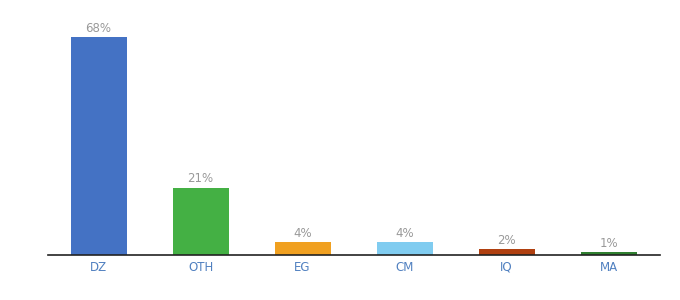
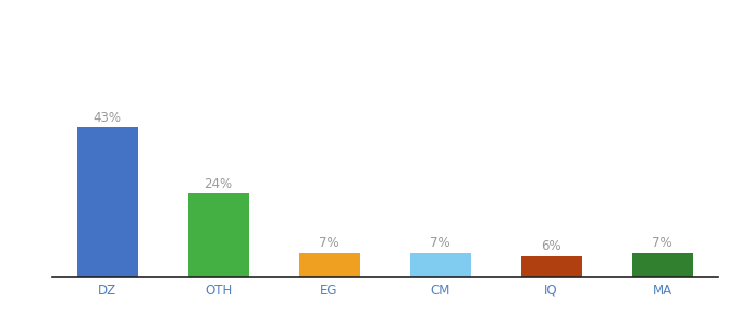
DZ: 68% -> 43%
OTH: 21% -> 24%
EG: 4% -> 7%
CM: 4% -> 7%
IQ: 2% -> 6%
MA: 1% -> 7%
